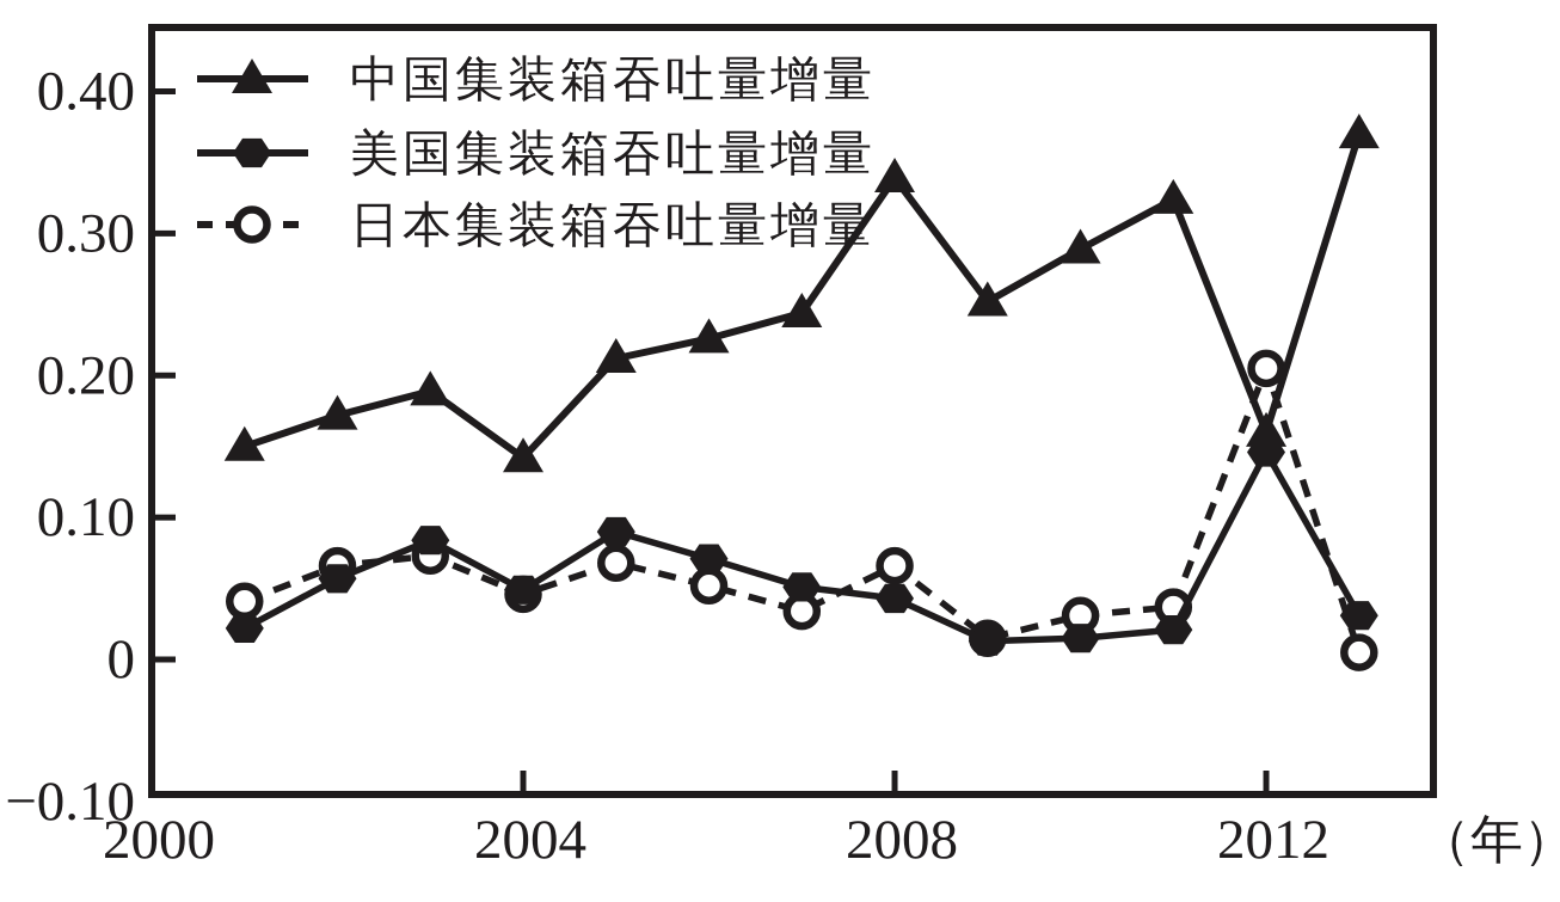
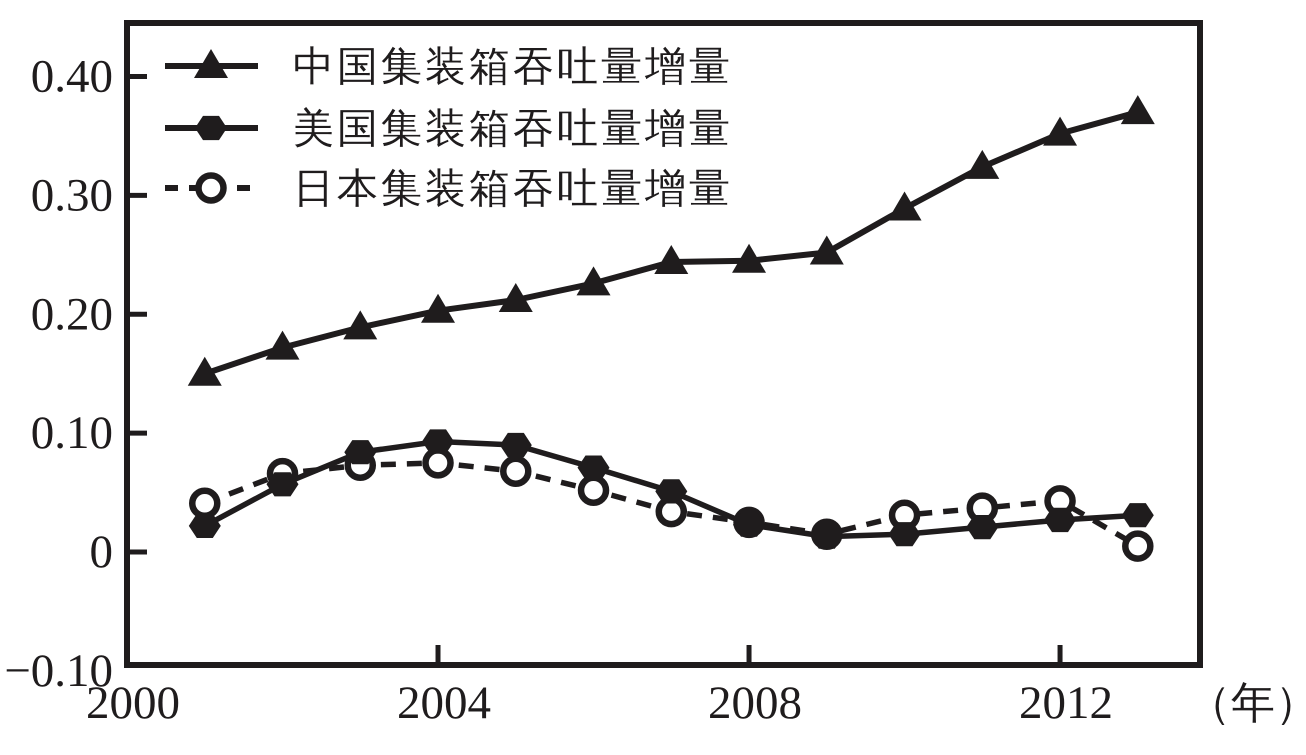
中国集装箱吞吐量增量/2004: 0.142 -> 0.203
美国集装箱吞吐量增量/2004: 0.049 -> 0.093
日本集装箱吞吐量增量/2004: 0.046 -> 0.075
中国集装箱吞吐量增量/2008: 0.339 -> 0.245
美国集装箱吞吐量增量/2008: 0.043 -> 0.023
日本集装箱吞吐量增量/2008: 0.066 -> 0.025
中国集装箱吞吐量增量/2012: 0.160 -> 0.352
美国集装箱吞吐量增量/2012: 0.146 -> 0.027
日本集装箱吞吐量增量/2012: 0.205 -> 0.043
